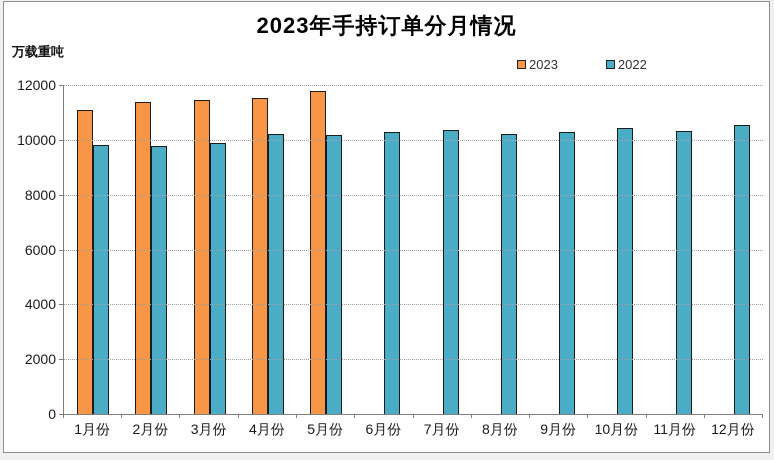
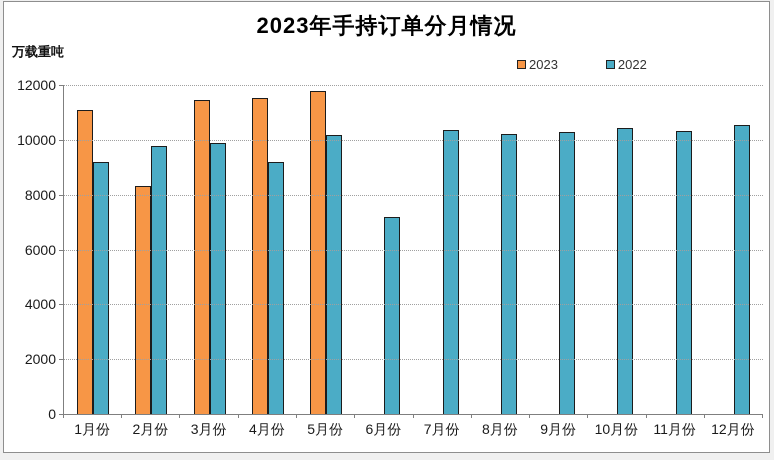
2022/1月份: 9800 -> 9200
2023/2月份: 11400 -> 8300
2022/4月份: 10200 -> 9200
2022/6月份: 10300 -> 7200
